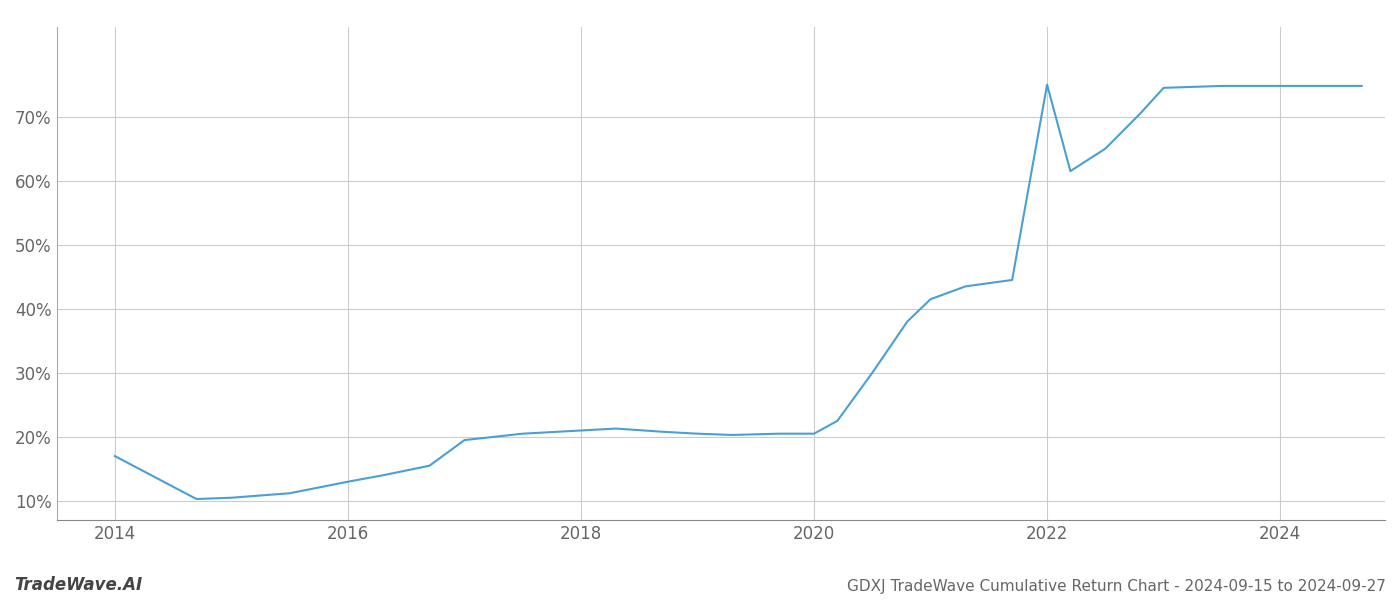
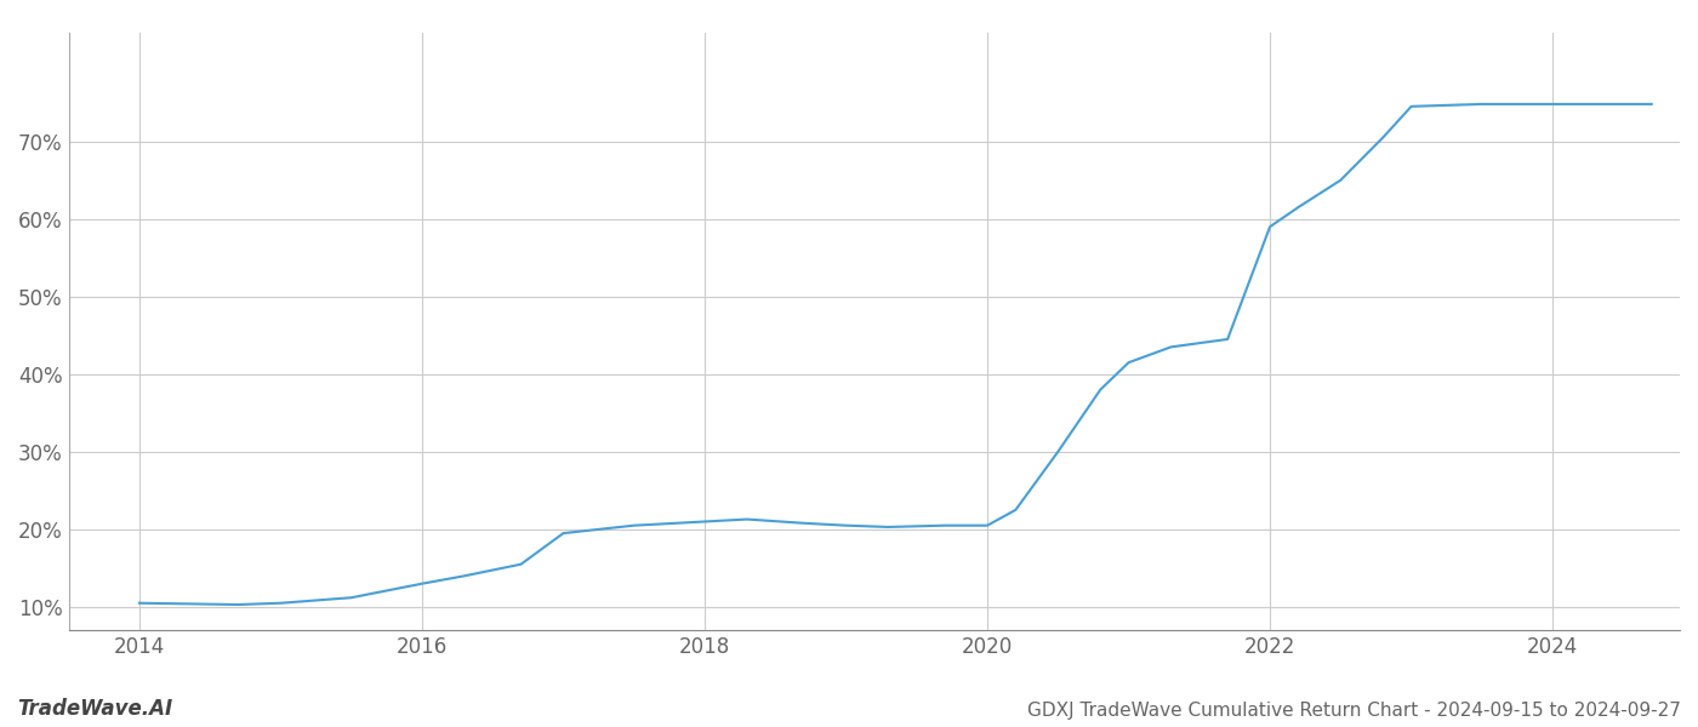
2014: 17.0% -> 10.5%
2022: 75.0% -> 59.0%
